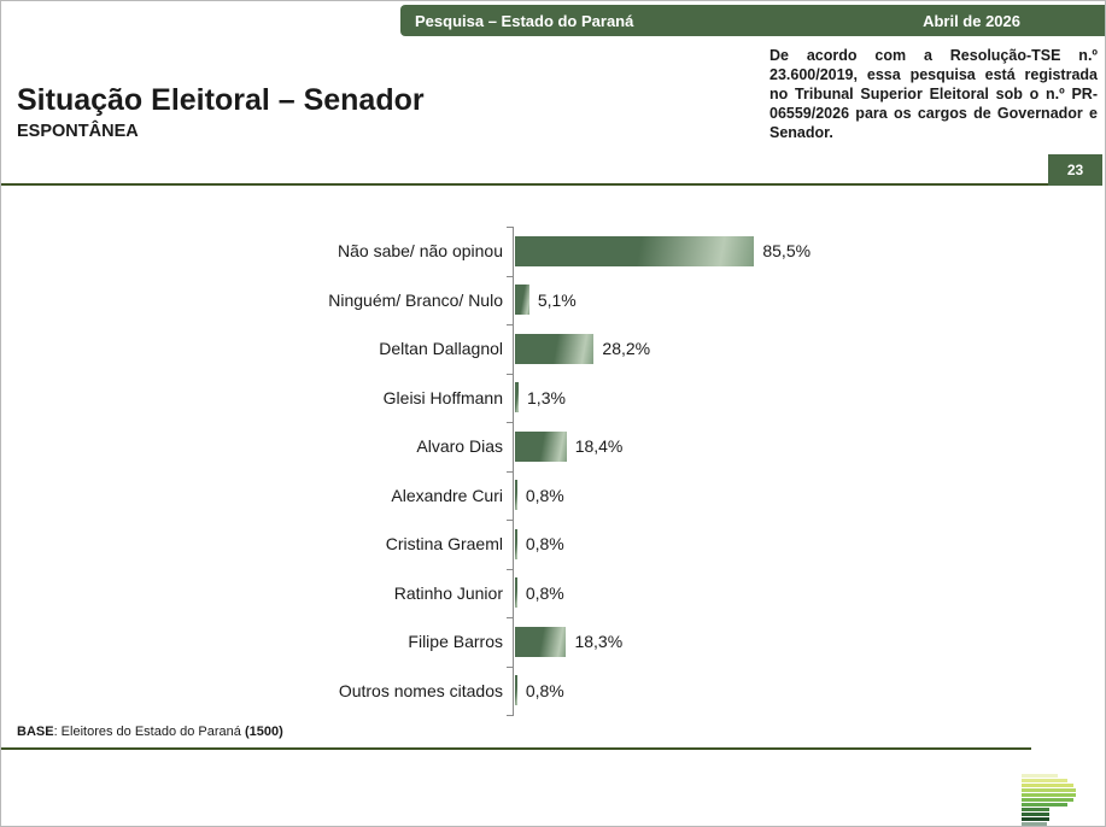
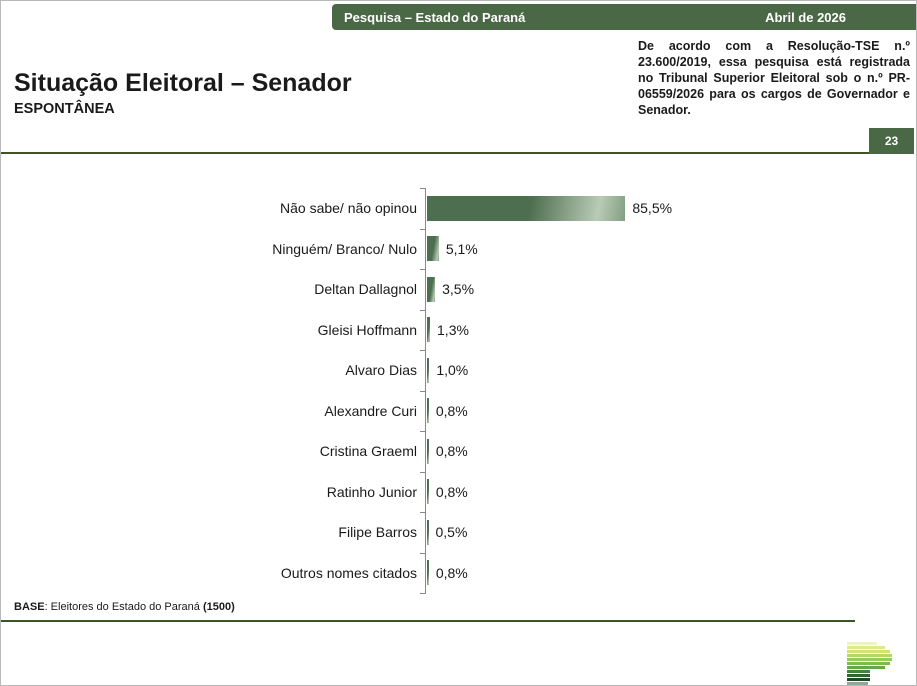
Deltan Dallagnol: 28,2% -> 3,5%
Alvaro Dias: 18,4% -> 1,0%
Filipe Barros: 18,3% -> 0,5%
